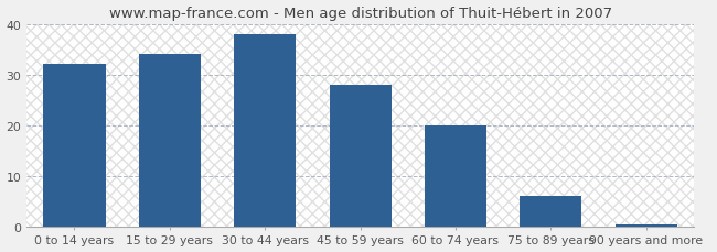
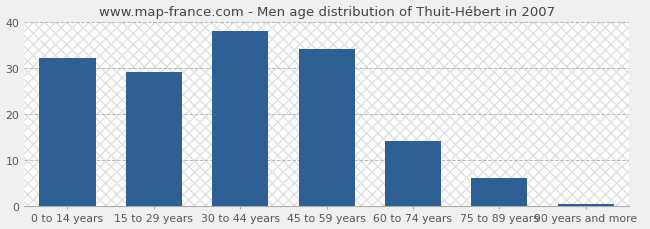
15 to 29 years: 34.0 -> 29.0
45 to 59 years: 28.0 -> 34.0
60 to 74 years: 20.0 -> 14.0
